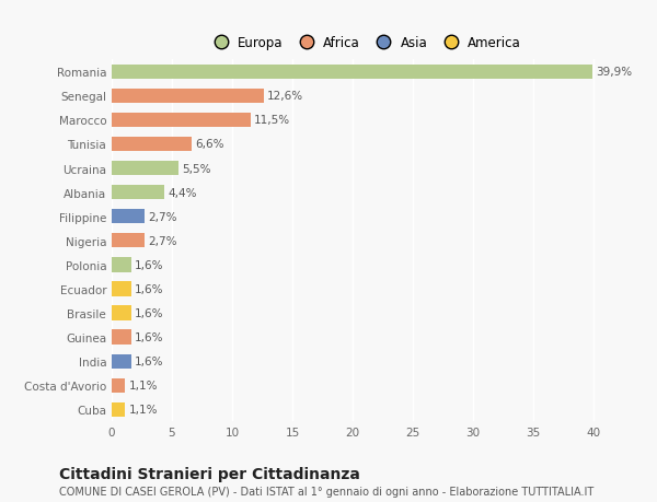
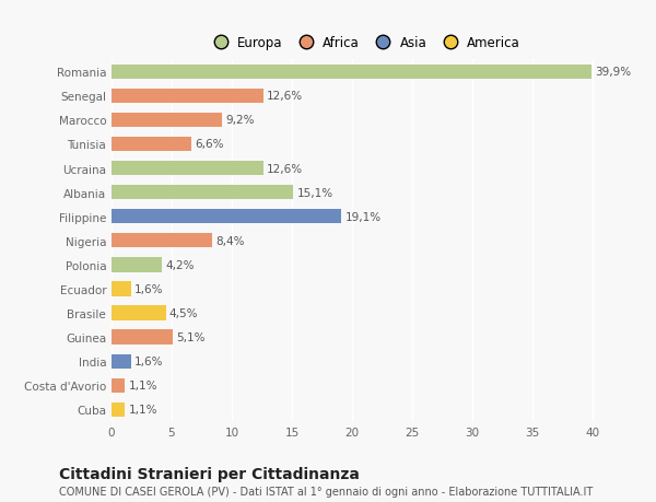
Marocco: 11,5% -> 9,2%
Ucraina: 5,5% -> 12,6%
Albania: 4,4% -> 15,1%
Filippine: 2,7% -> 19,1%
Nigeria: 2,7% -> 8,4%
Polonia: 1,6% -> 4,2%
Brasile: 1,6% -> 4,5%
Guinea: 1,6% -> 5,1%
